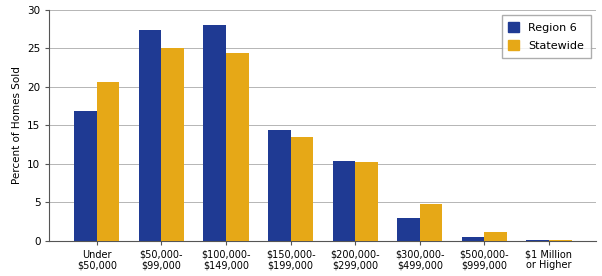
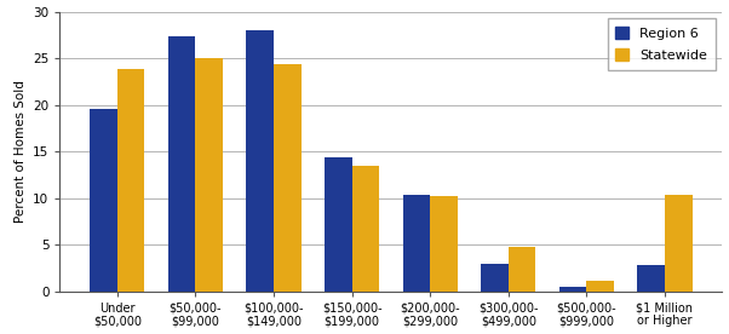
Region 6/Under $50,000: 16.8 -> 19.6
Statewide/Under $50,000: 20.6 -> 23.8
Region 6/$1 Million or Higher: 0.1 -> 2.8
Statewide/$1 Million or Higher: 0.1 -> 10.4
